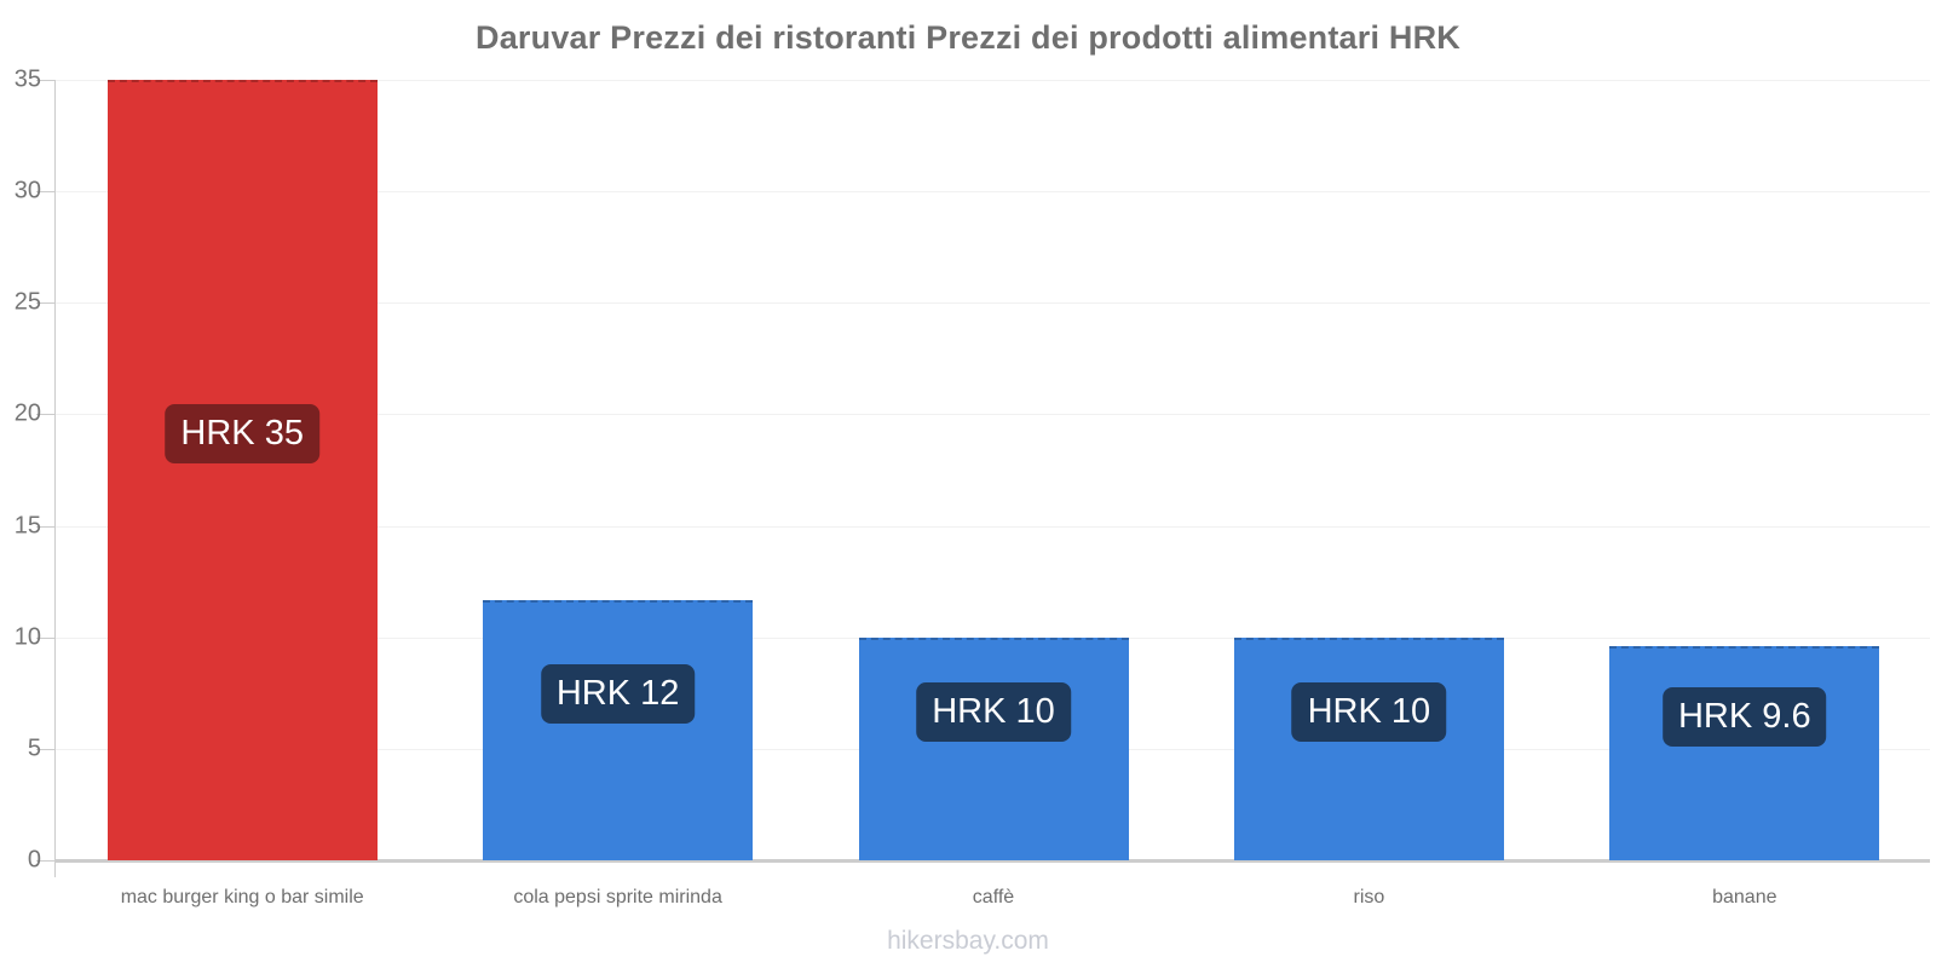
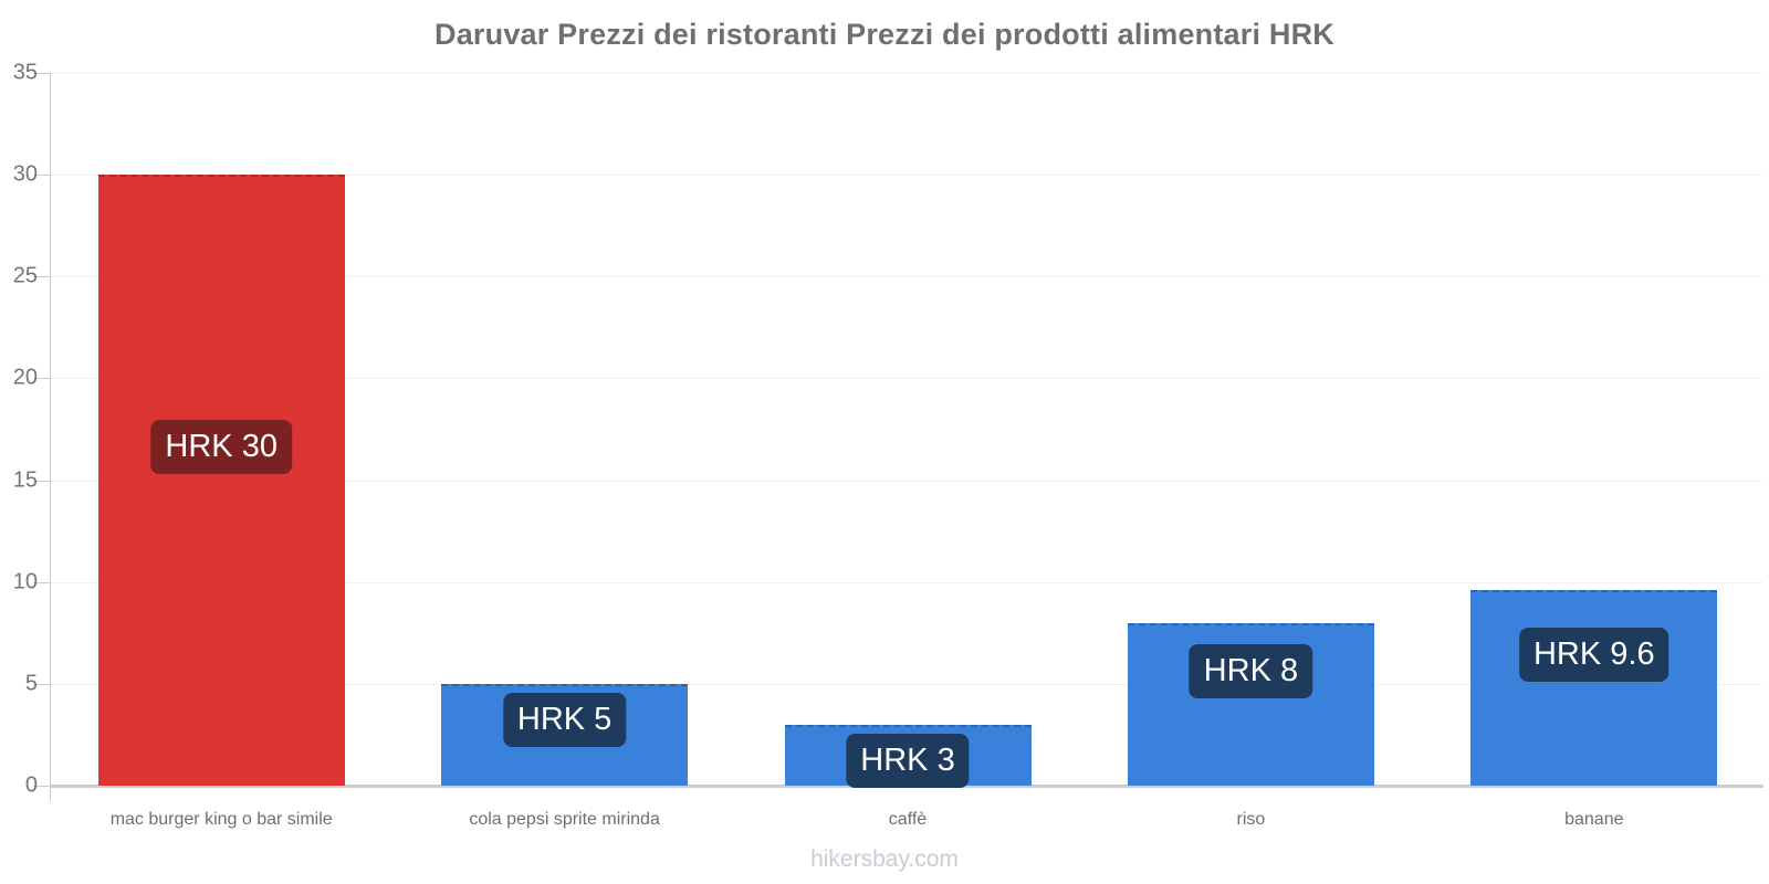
mac burger king o bar simile: 35 -> 30
cola pepsi sprite mirinda: 12 -> 5
caffè: 10 -> 3
riso: 10 -> 8
